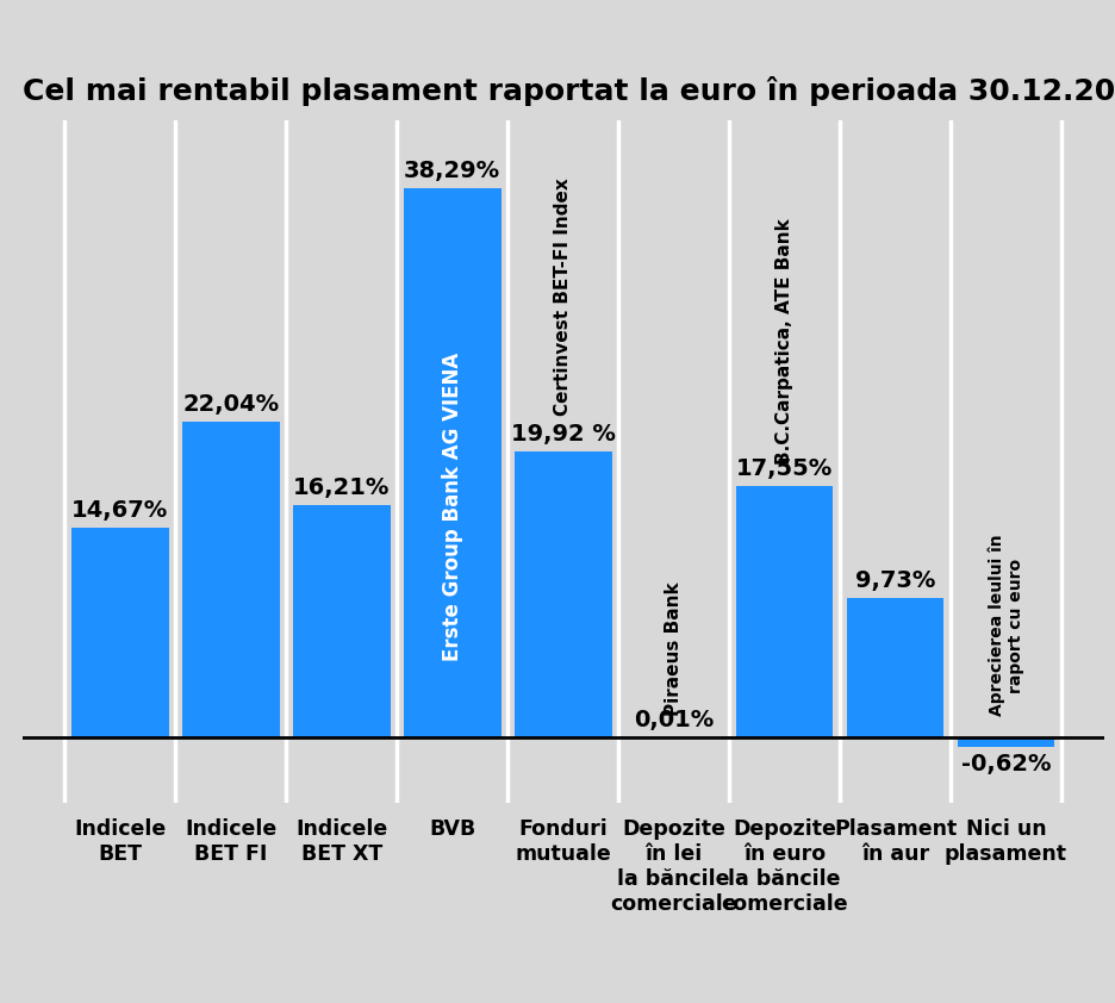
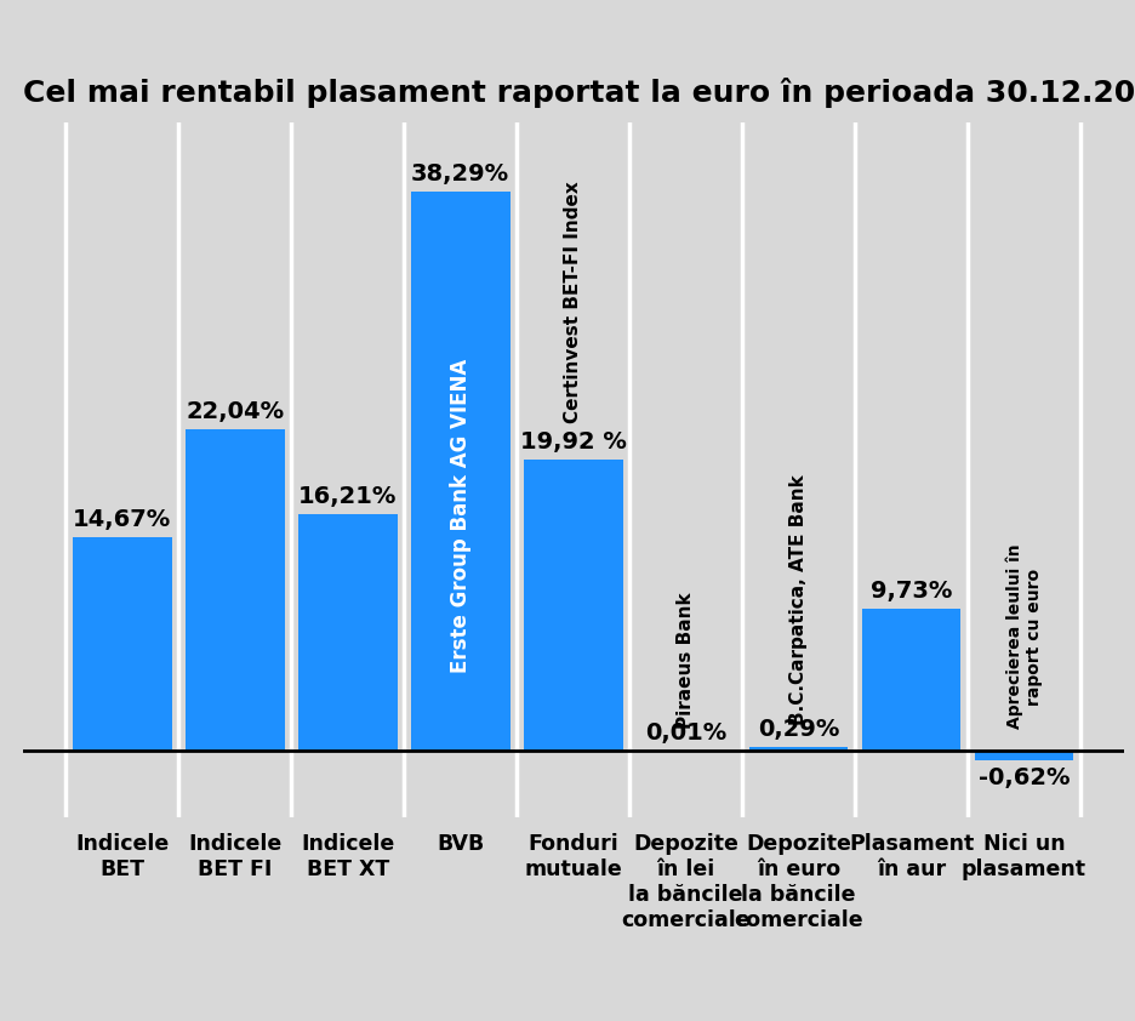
Depozite în euro la băncile comerciale: 17,55% -> 0,29%
